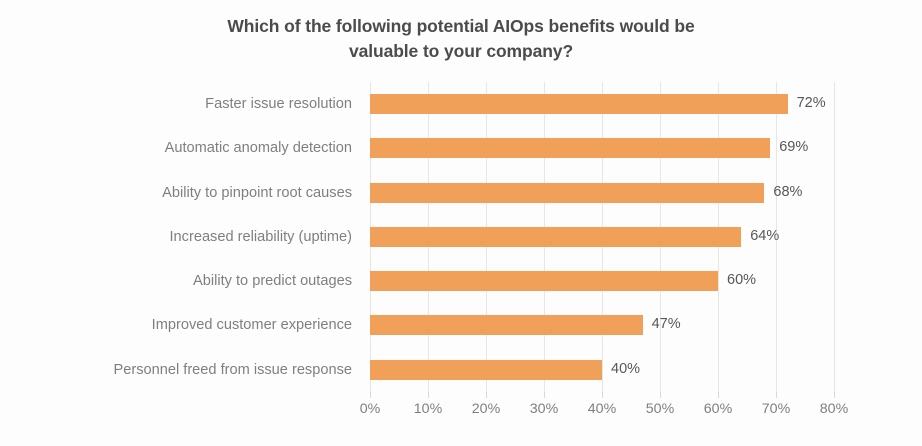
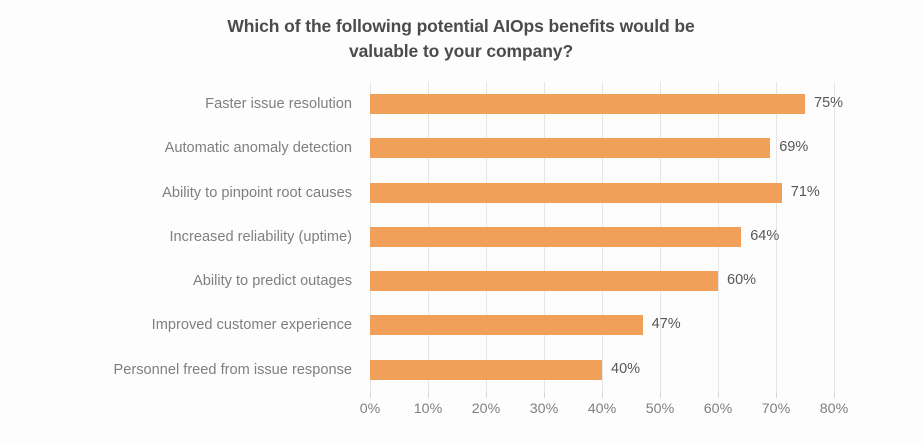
Faster issue resolution: 72% -> 75%
Ability to pinpoint root causes: 68% -> 71%
